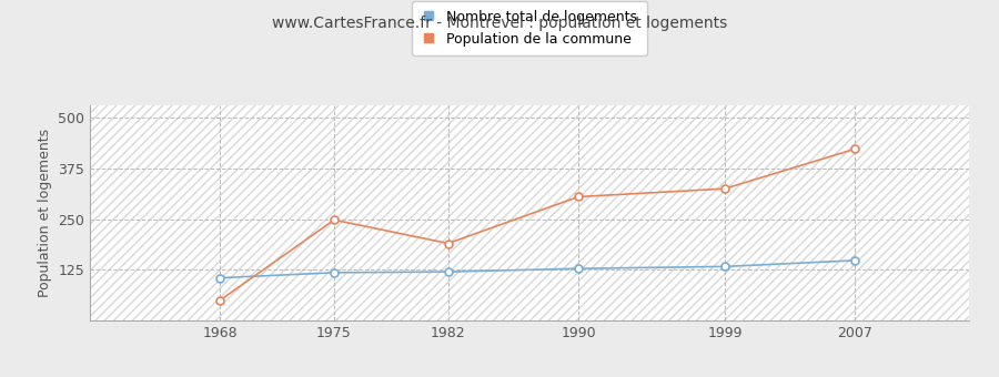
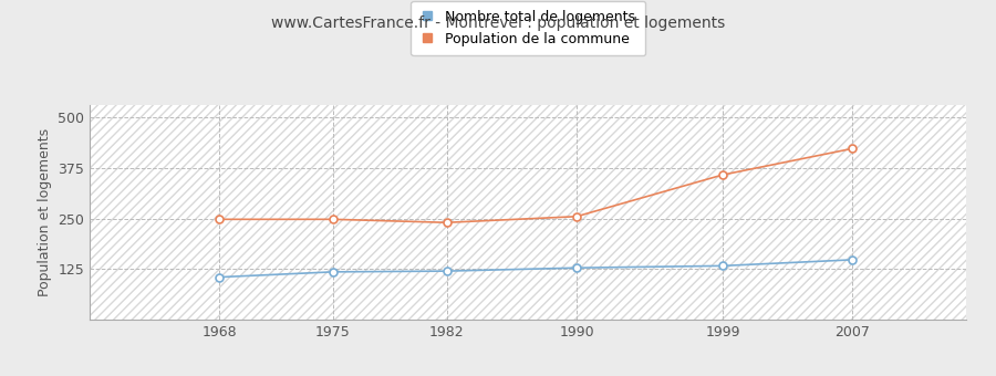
Population de la commune/1968: 50 -> 248
Population de la commune/1982: 190 -> 240
Population de la commune/1990: 305 -> 255
Population de la commune/1999: 325 -> 358
